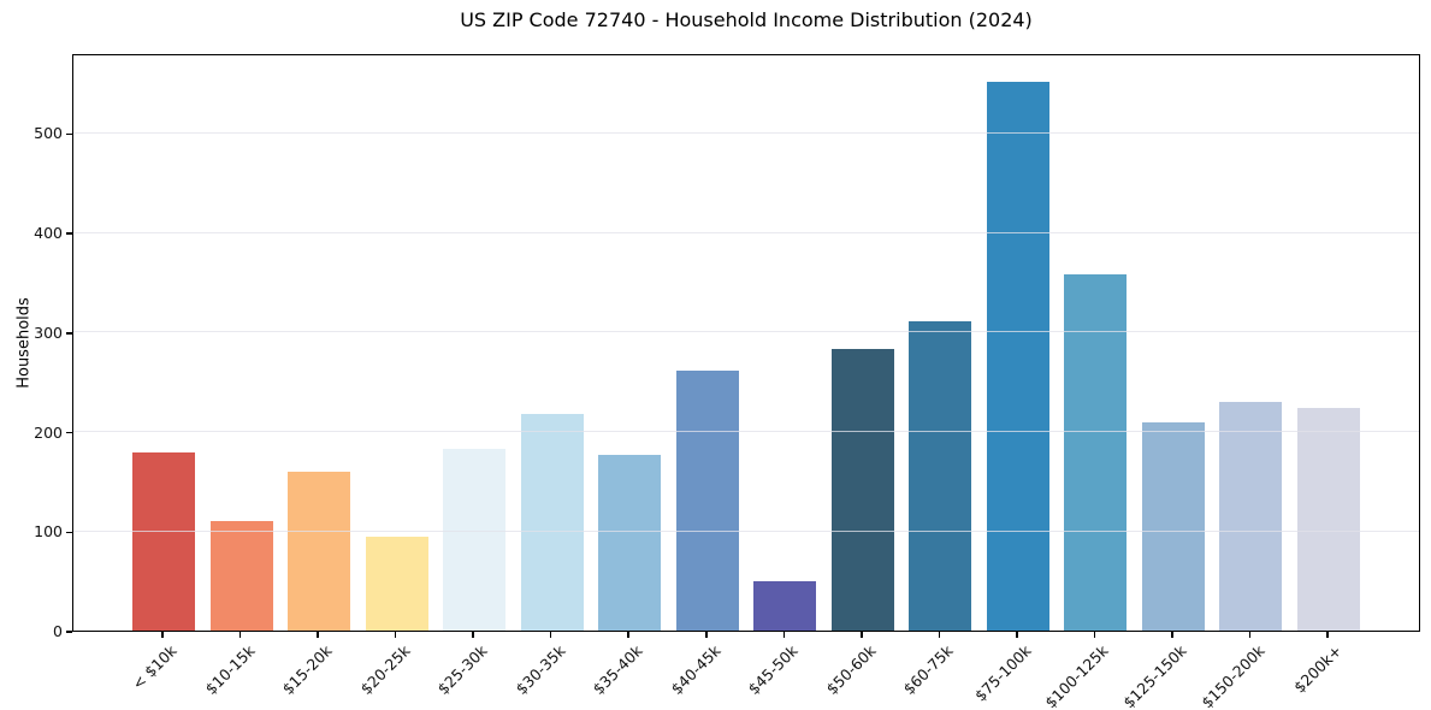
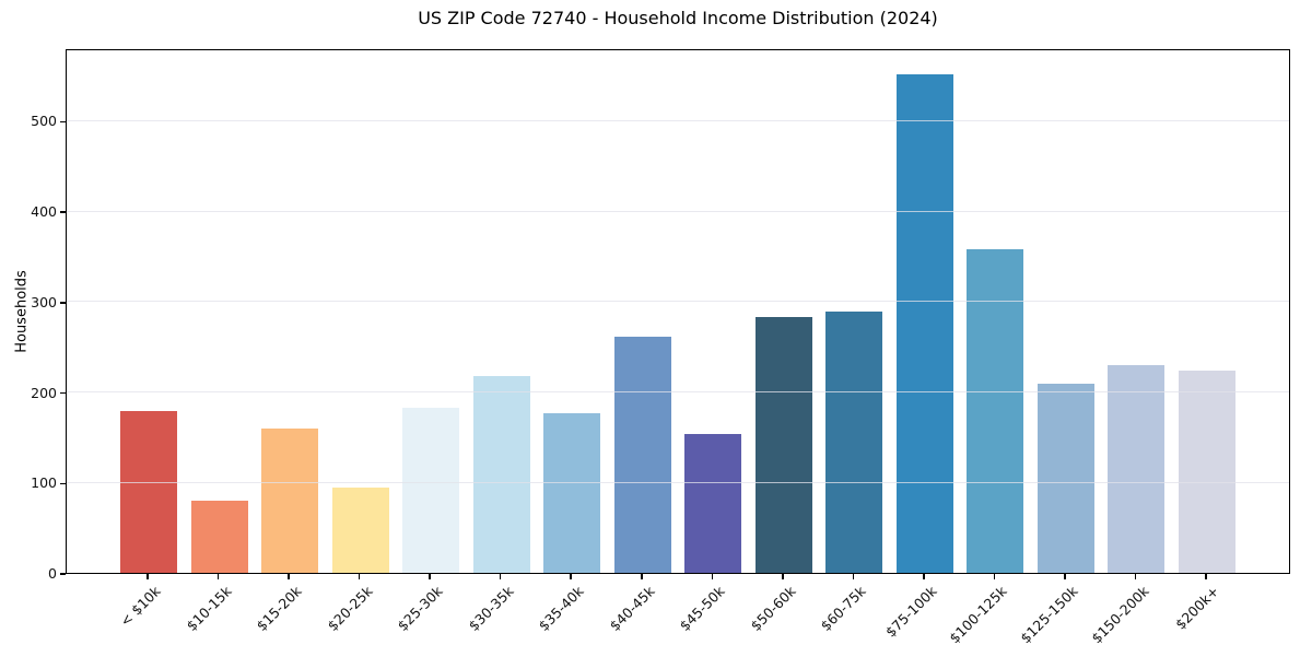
$10-15k: 110 -> 80
$45-50k: 50 -> 150
$60-75k: 310 -> 290
